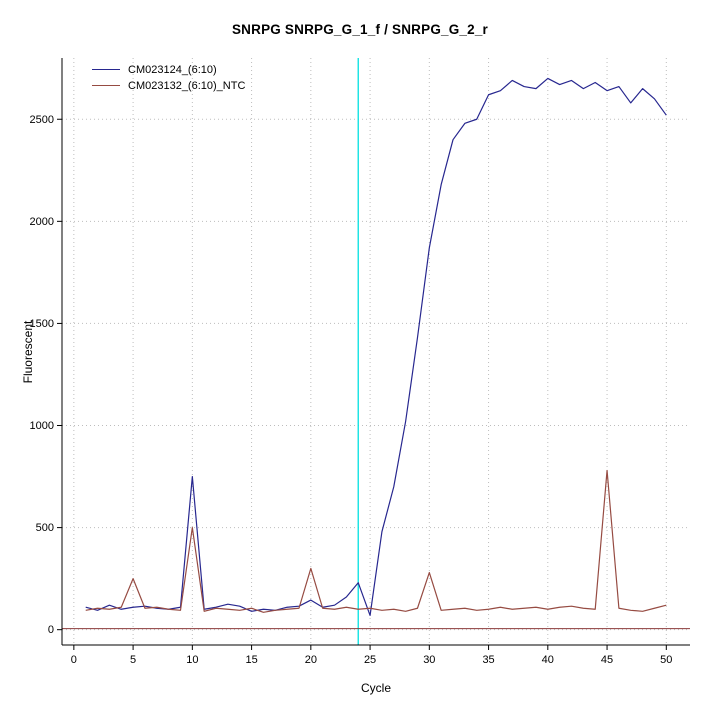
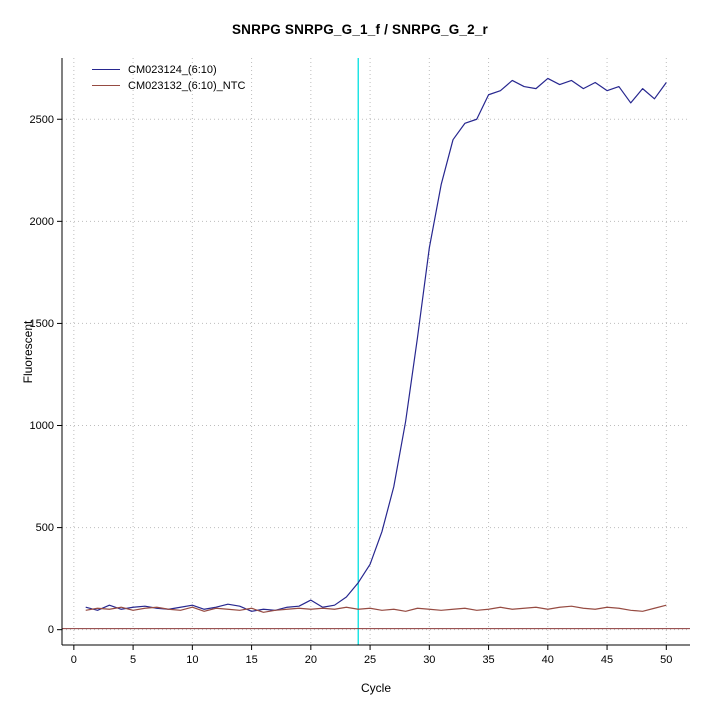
CM023132_(6:10)_NTC/5: 250 -> 100
CM023124_(6:10)/10: 750 -> 120
CM023132_(6:10)_NTC/10: 500 -> 110
CM023132_(6:10)_NTC/20: 300 -> 100
CM023124_(6:10)/25: 70 -> 320
CM023132_(6:10)_NTC/30: 280 -> 100
CM023132_(6:10)_NTC/45: 780 -> 110
CM023124_(6:10)/50: 2520 -> 2680
